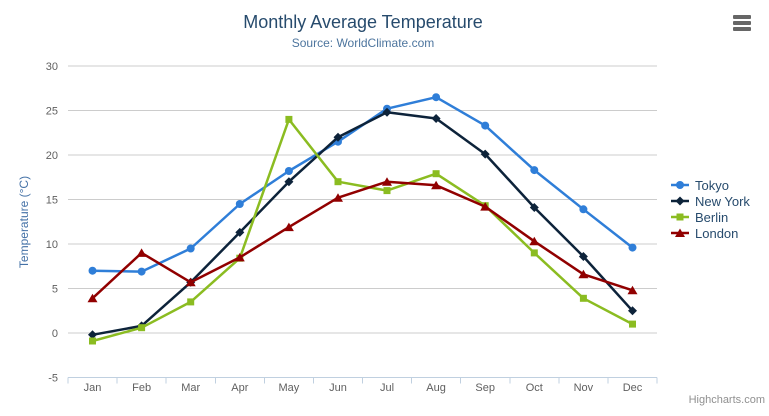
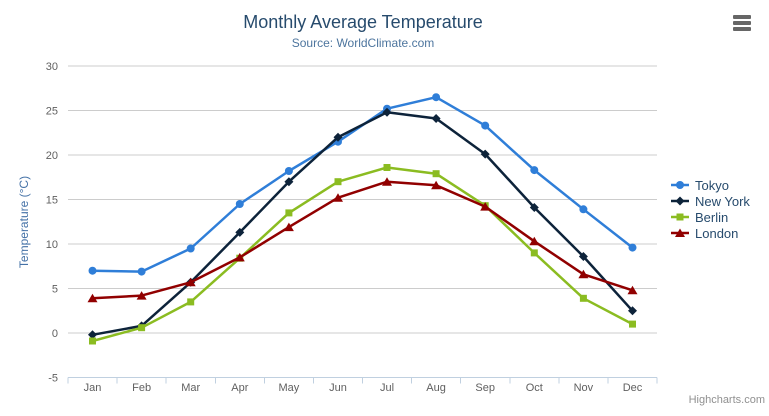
London/Feb: 9 -> 4
Berlin/May: 24 -> 14
Berlin/Jul: 16 -> 19
